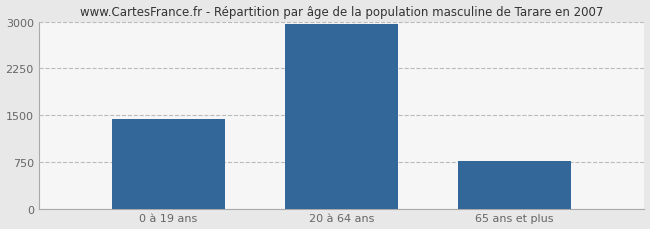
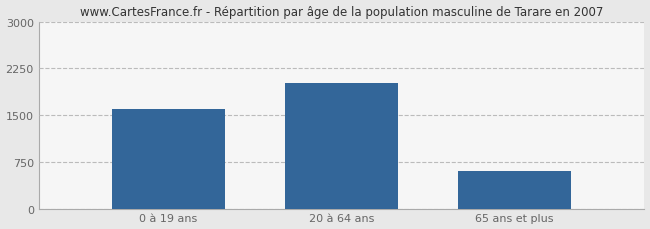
0 à 19 ans: 1430 -> 1600
20 à 64 ans: 2960 -> 2020
65 ans et plus: 760 -> 600
